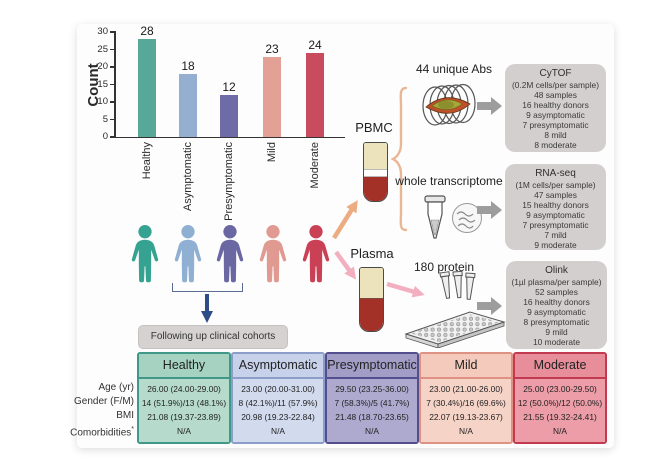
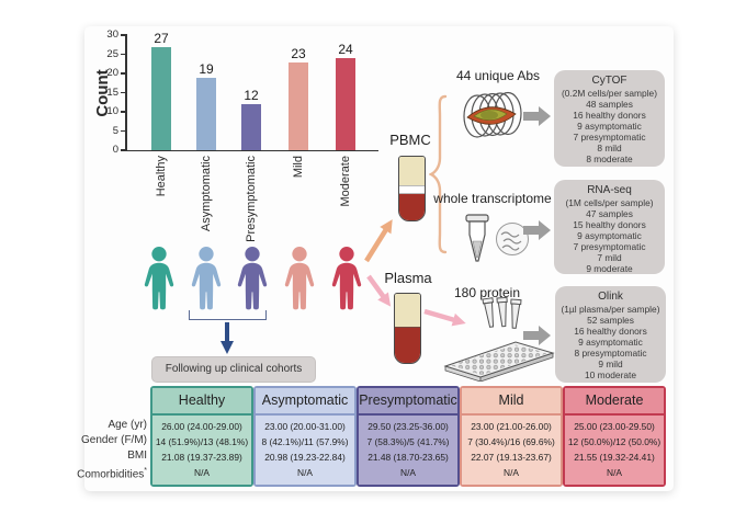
Healthy: 28 -> 27
Asymptomatic: 18 -> 19
